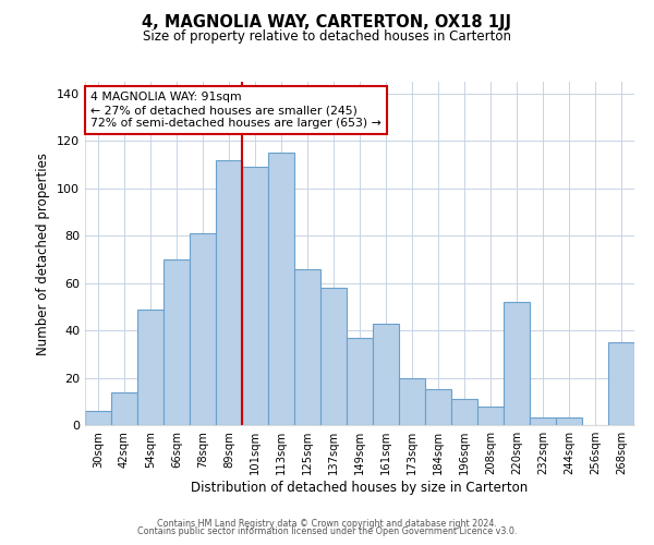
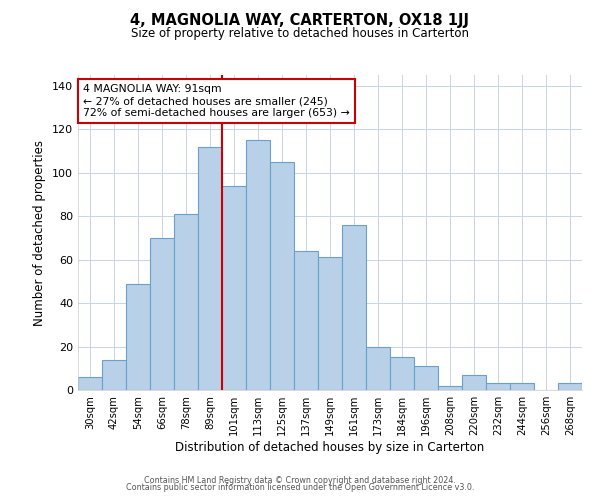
101sqm: 109 -> 94
125sqm: 66 -> 105
137sqm: 58 -> 64
149sqm: 37 -> 61
161sqm: 43 -> 76
208sqm: 8 -> 2
220sqm: 52 -> 7
268sqm: 35 -> 3
